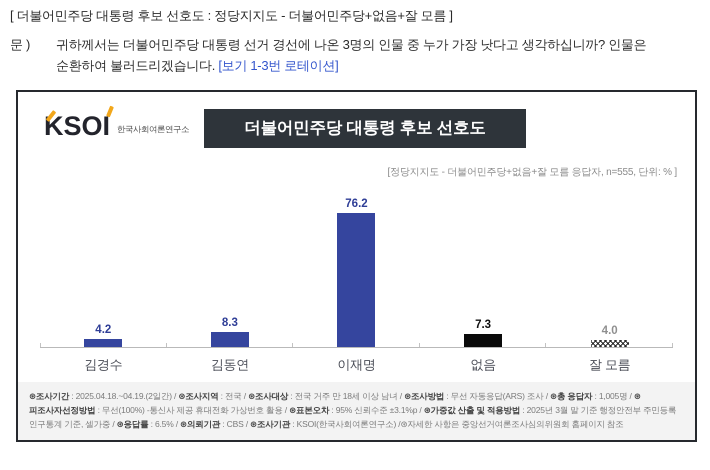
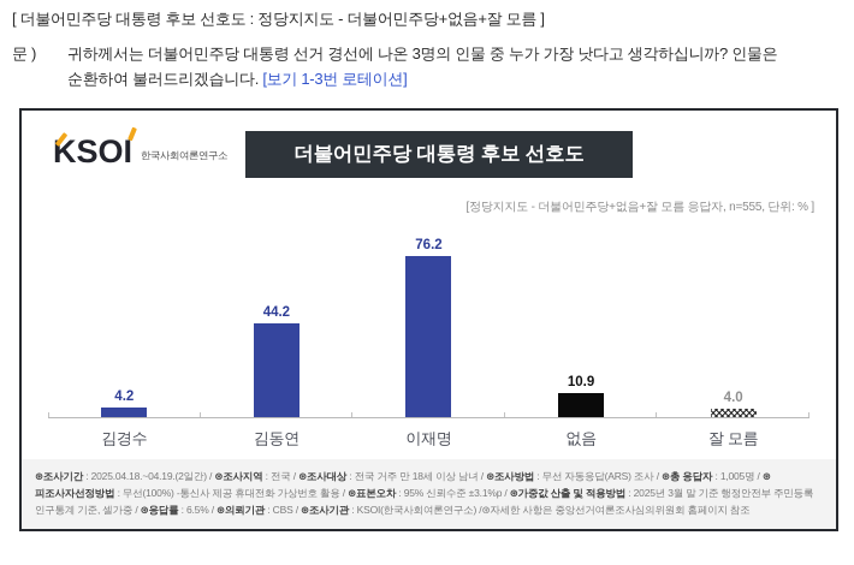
김동연: 8.3 -> 44.2
없음: 7.3 -> 10.9
